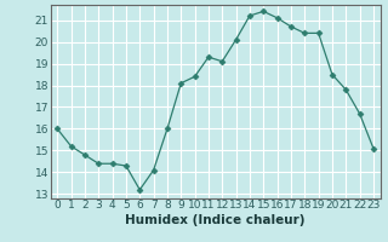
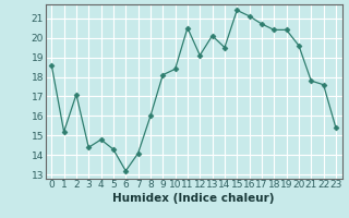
0: 16.0 -> 18.6
2: 14.8 -> 17.1
4: 14.4 -> 14.8
11: 19.3 -> 20.5
14: 21.2 -> 19.5
20: 18.5 -> 19.6
22: 16.7 -> 17.6
23: 15.1 -> 15.4
